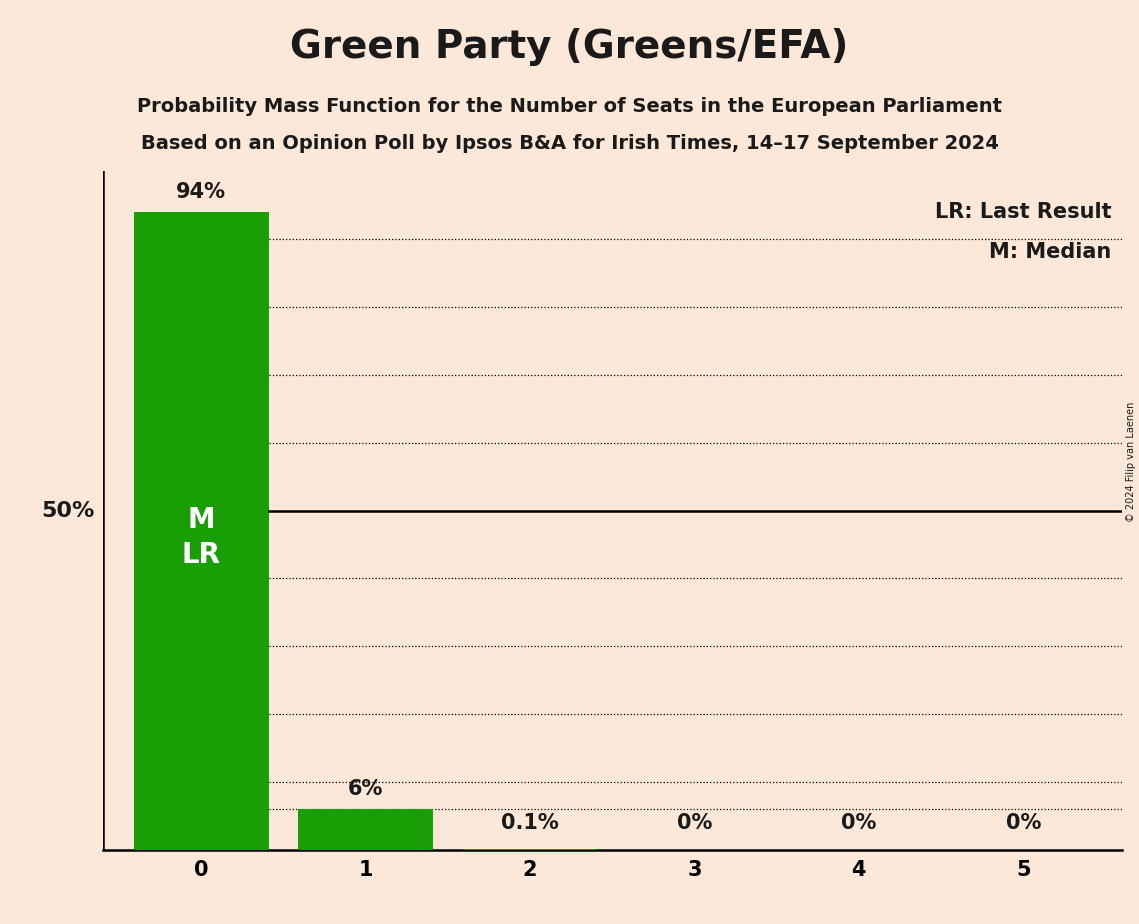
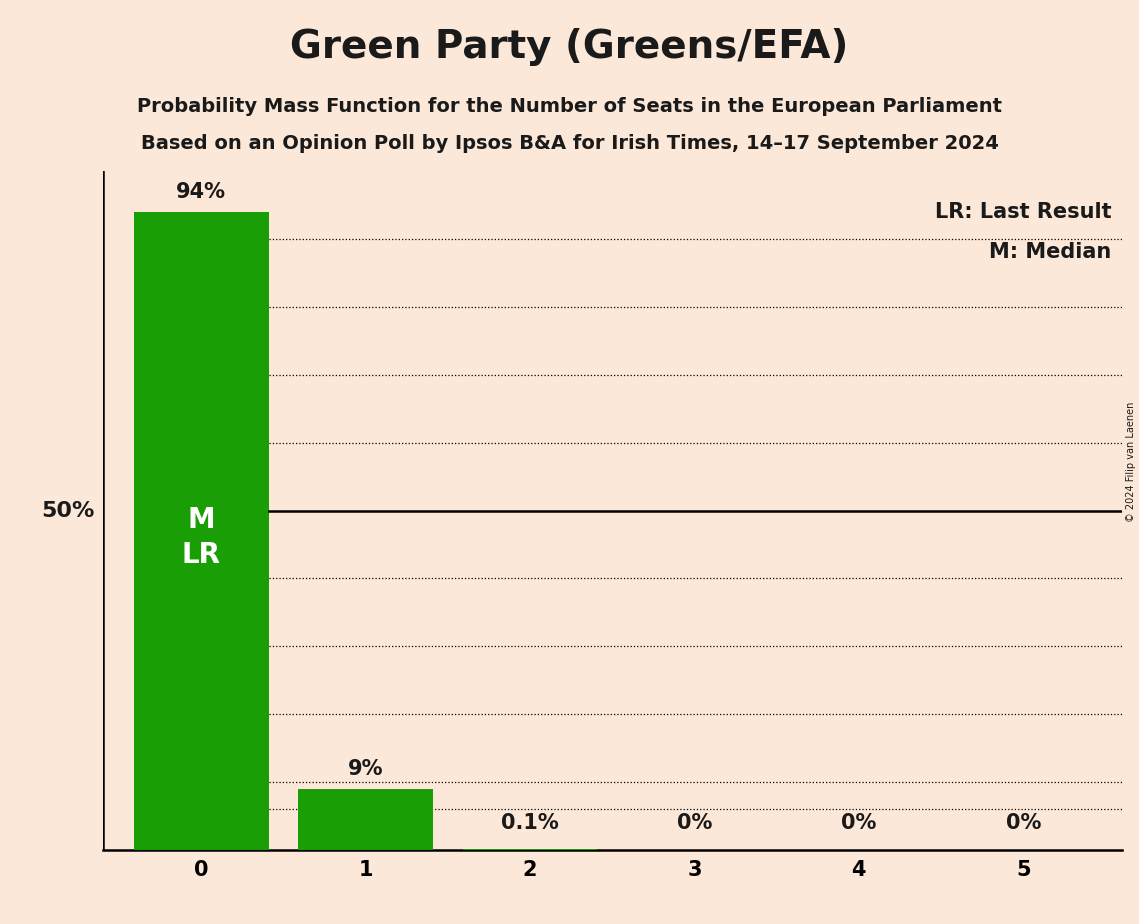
1: 6% -> 9%
